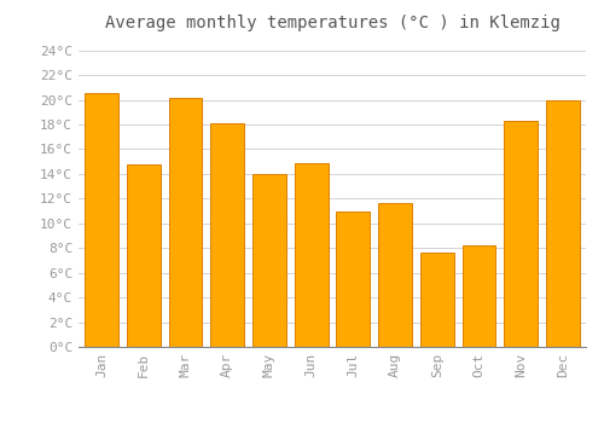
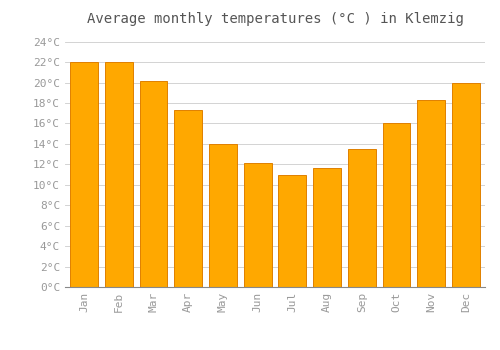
Jan: 20.5°C -> 22.0°C
Feb: 14.8°C -> 22.0°C
Apr: 18.1°C -> 17.3°C
Jun: 14.9°C -> 12.1°C
Sep: 7.6°C -> 13.5°C
Oct: 8.2°C -> 16.0°C
